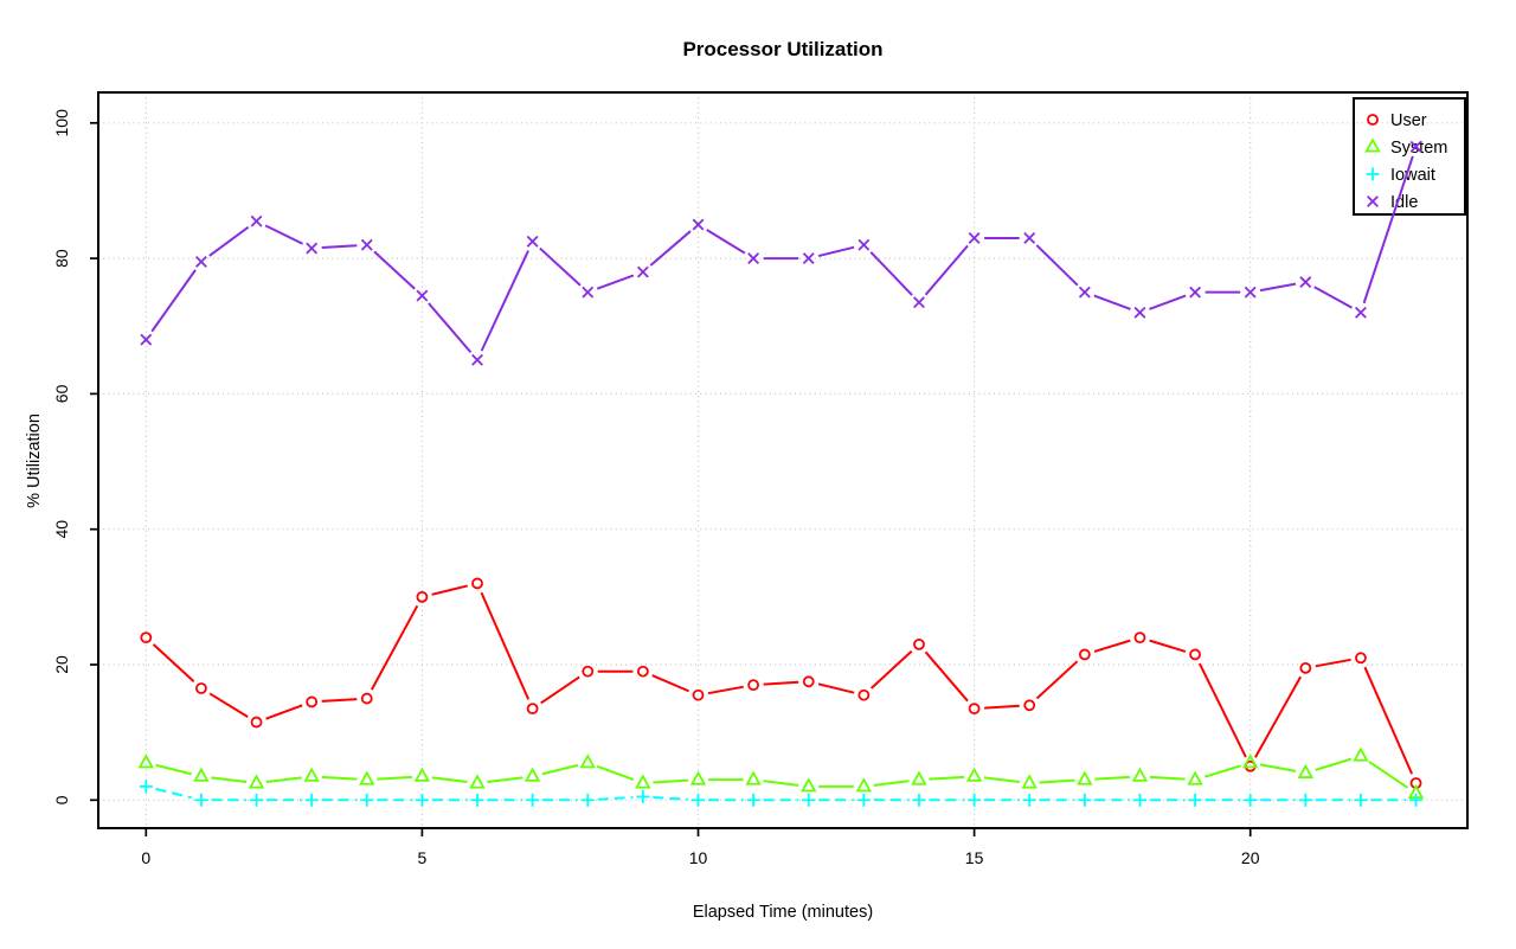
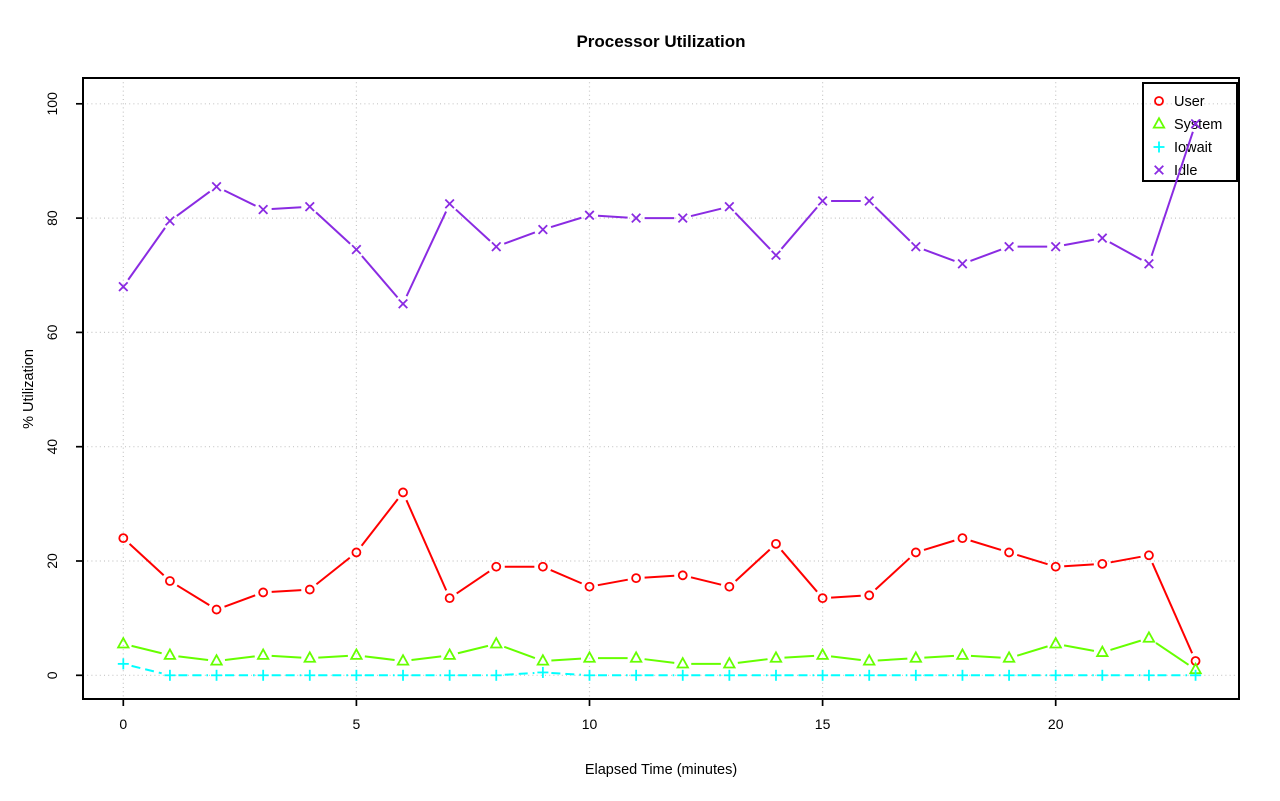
User/5: 30 -> 22
Idle/10: 85 -> 80
User/20: 5 -> 19
